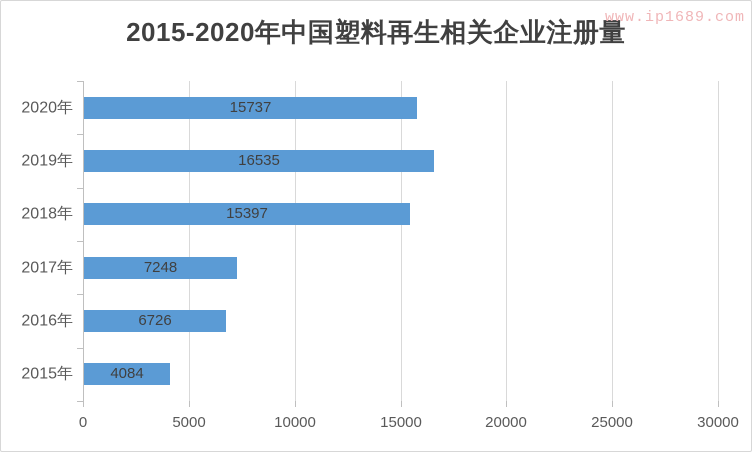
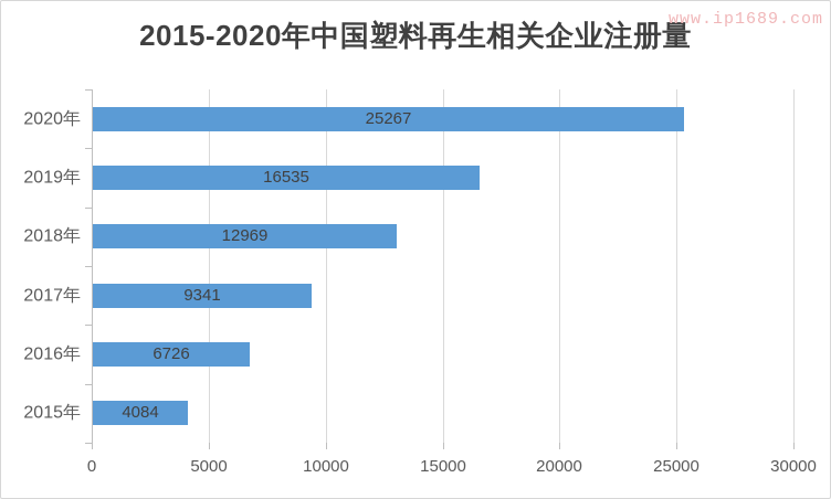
2020年: 15737 -> 25267
2018年: 15397 -> 12969
2017年: 7248 -> 9341
